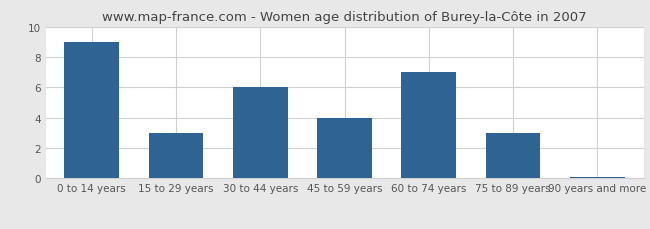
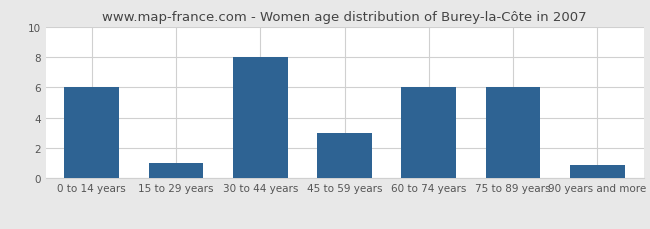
0 to 14 years: 9.0 -> 6.0
15 to 29 years: 3.0 -> 1.0
30 to 44 years: 6.0 -> 8.0
45 to 59 years: 4.0 -> 3.0
60 to 74 years: 7.0 -> 6.0
75 to 89 years: 3.0 -> 6.0
90 years and more: 0.1 -> 0.9
